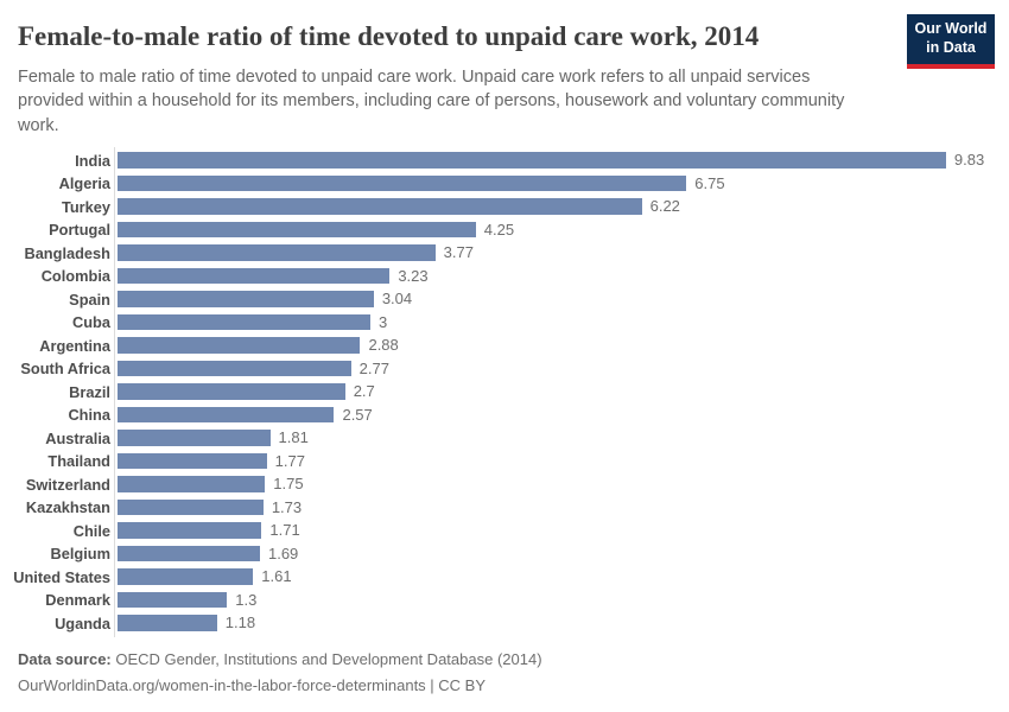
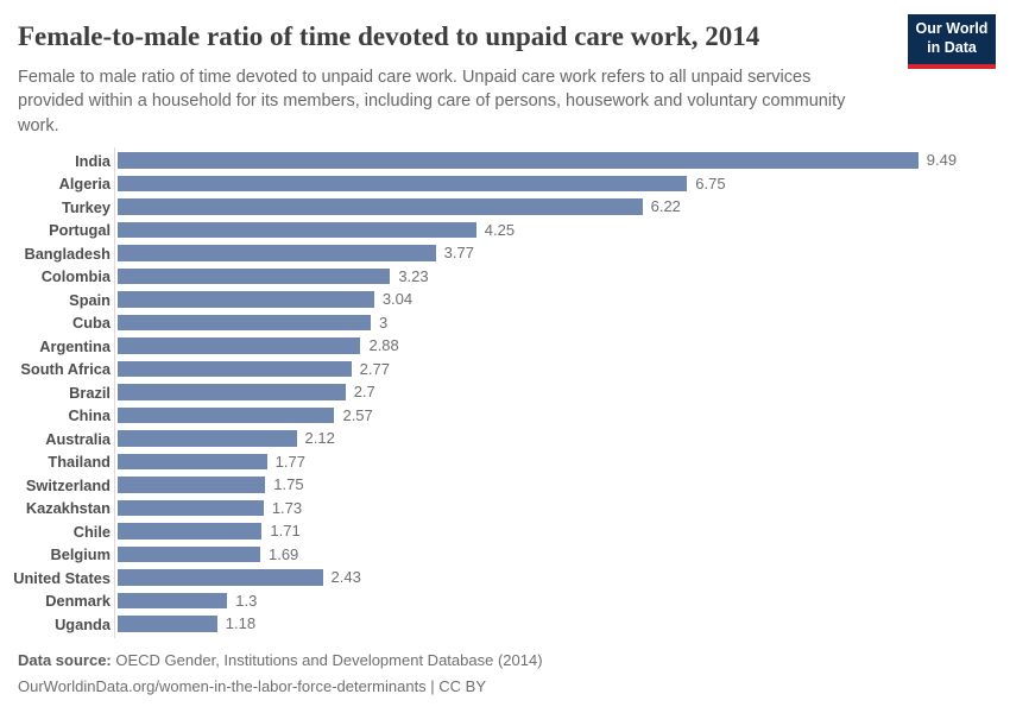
India: 9.83 -> 9.49
Australia: 1.81 -> 2.12
United States: 1.61 -> 2.43
